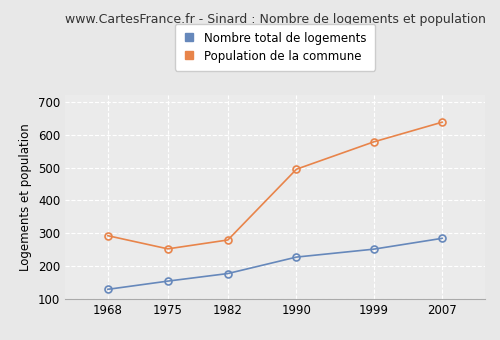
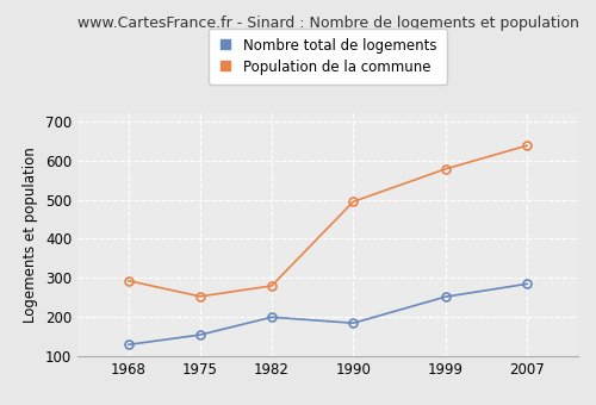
Nombre total de logements/1982: 178 -> 200
Nombre total de logements/1990: 228 -> 185
